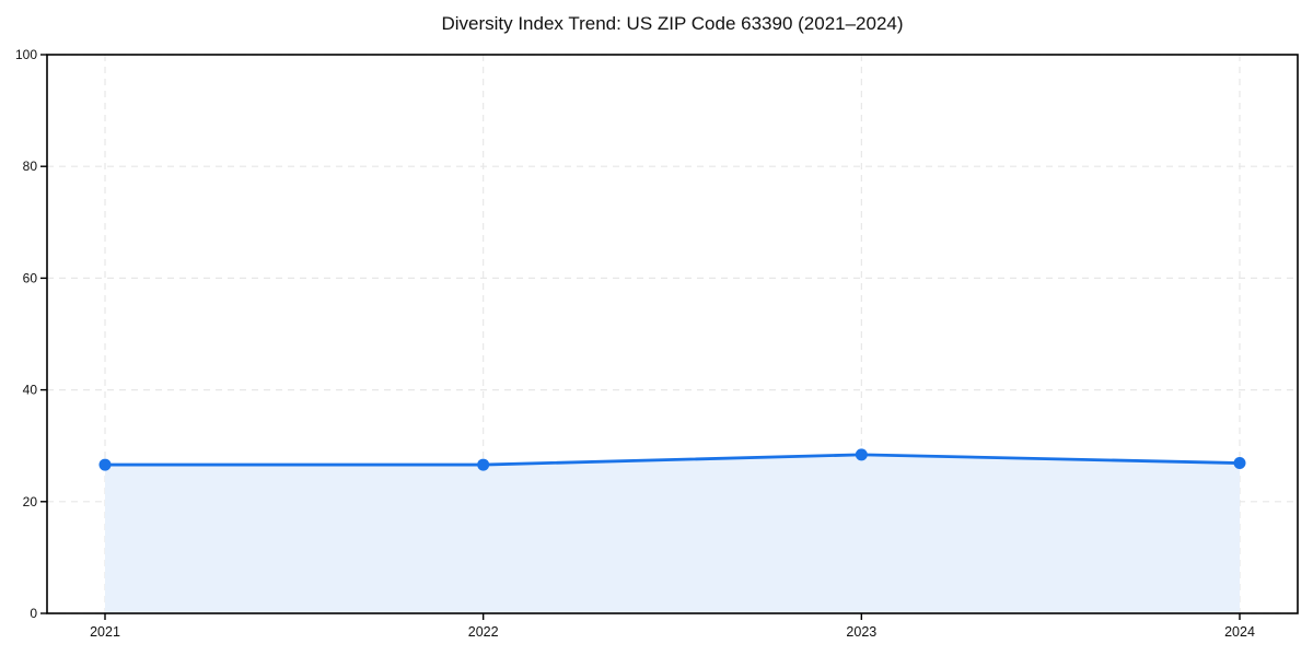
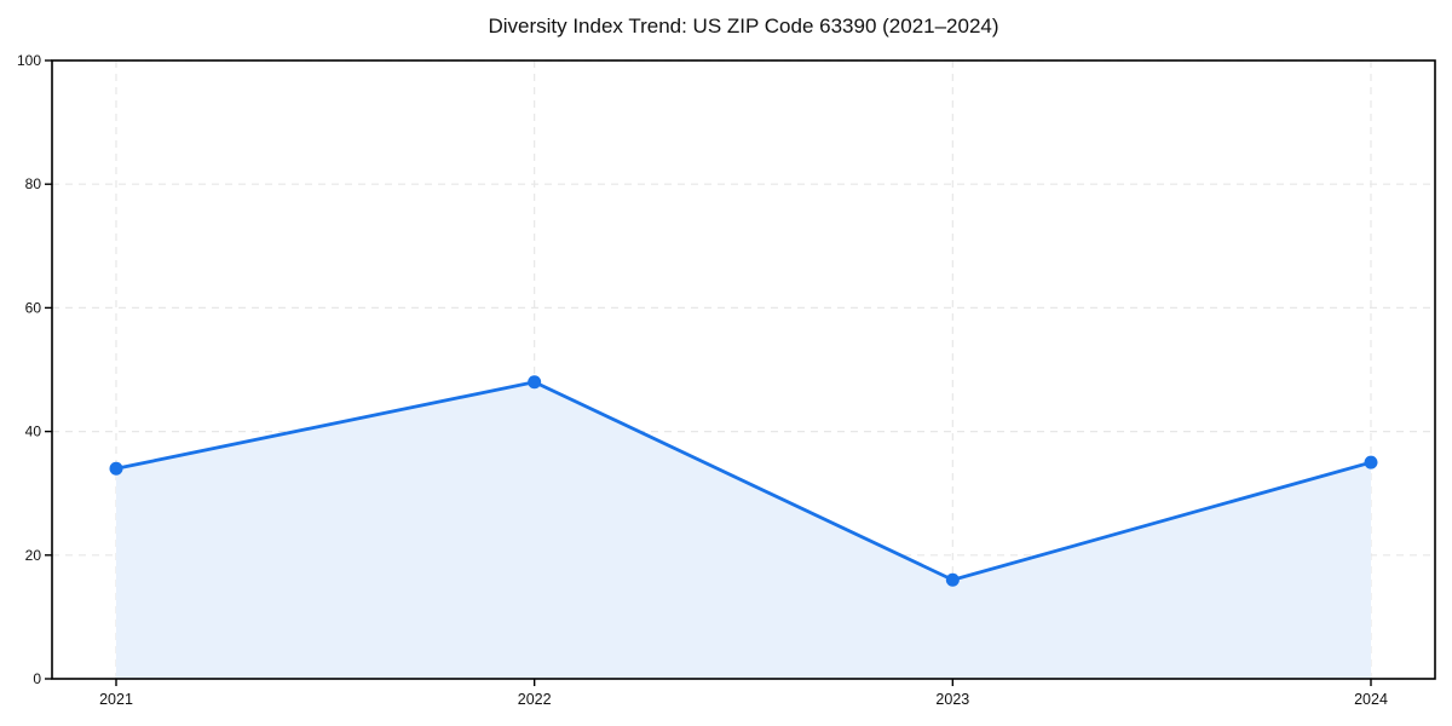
2021: 27 -> 34
2022: 27 -> 48
2023: 28 -> 16
2024: 27 -> 35
